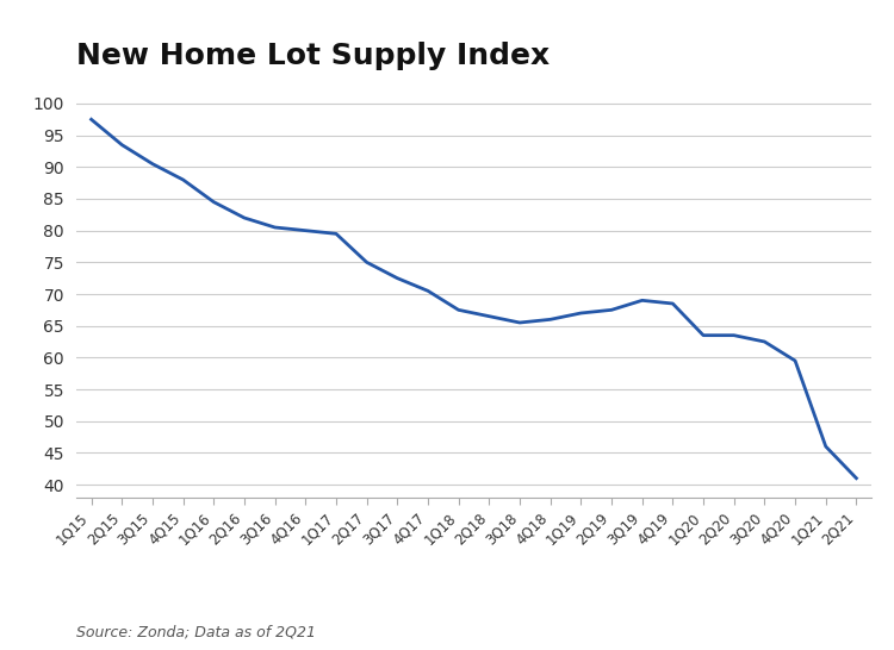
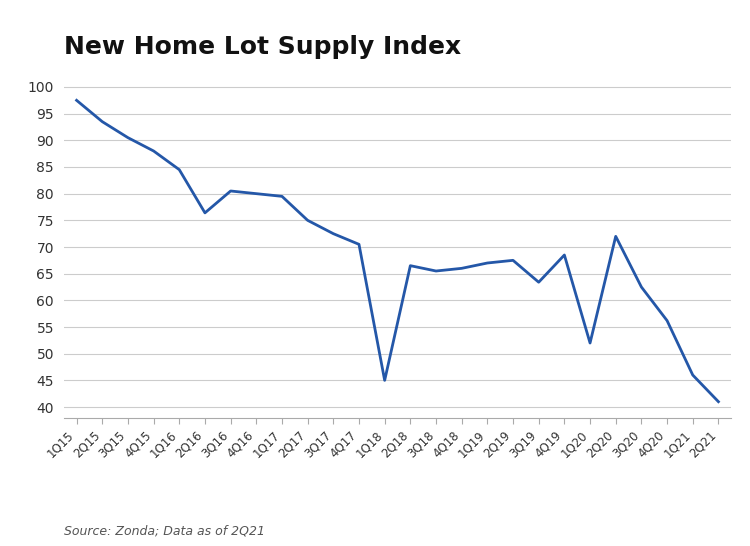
2Q16: 82.0 -> 76.4
1Q18: 67.5 -> 45.0
3Q19: 69.0 -> 63.4
1Q20: 63.5 -> 52.0
2Q20: 63.5 -> 72.0
4Q20: 59.5 -> 56.2
